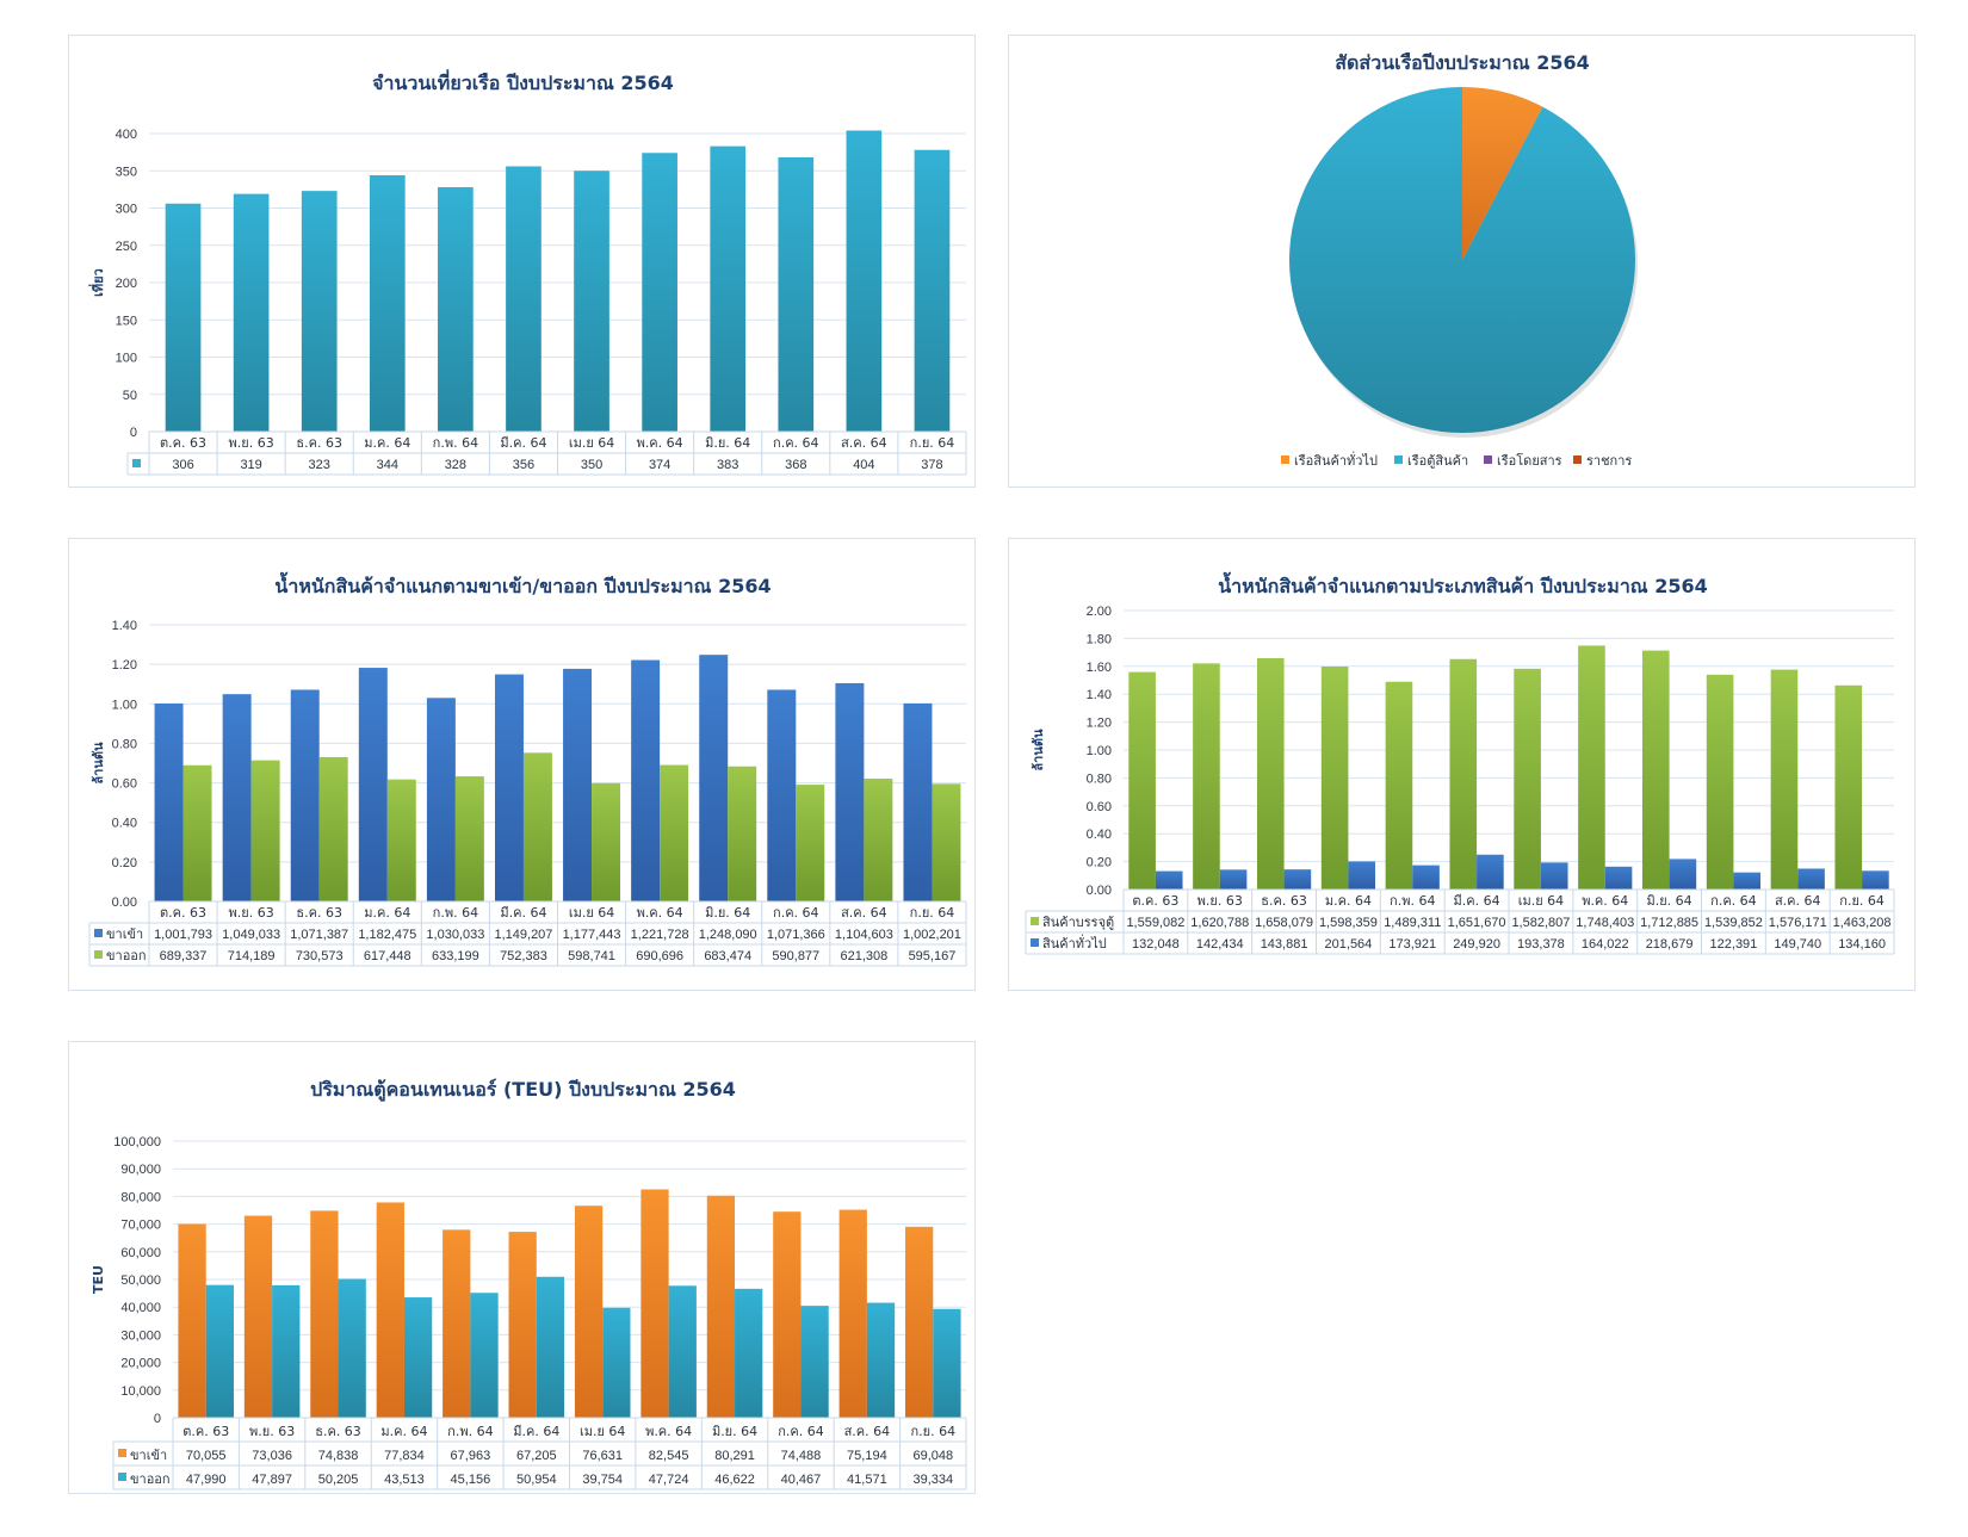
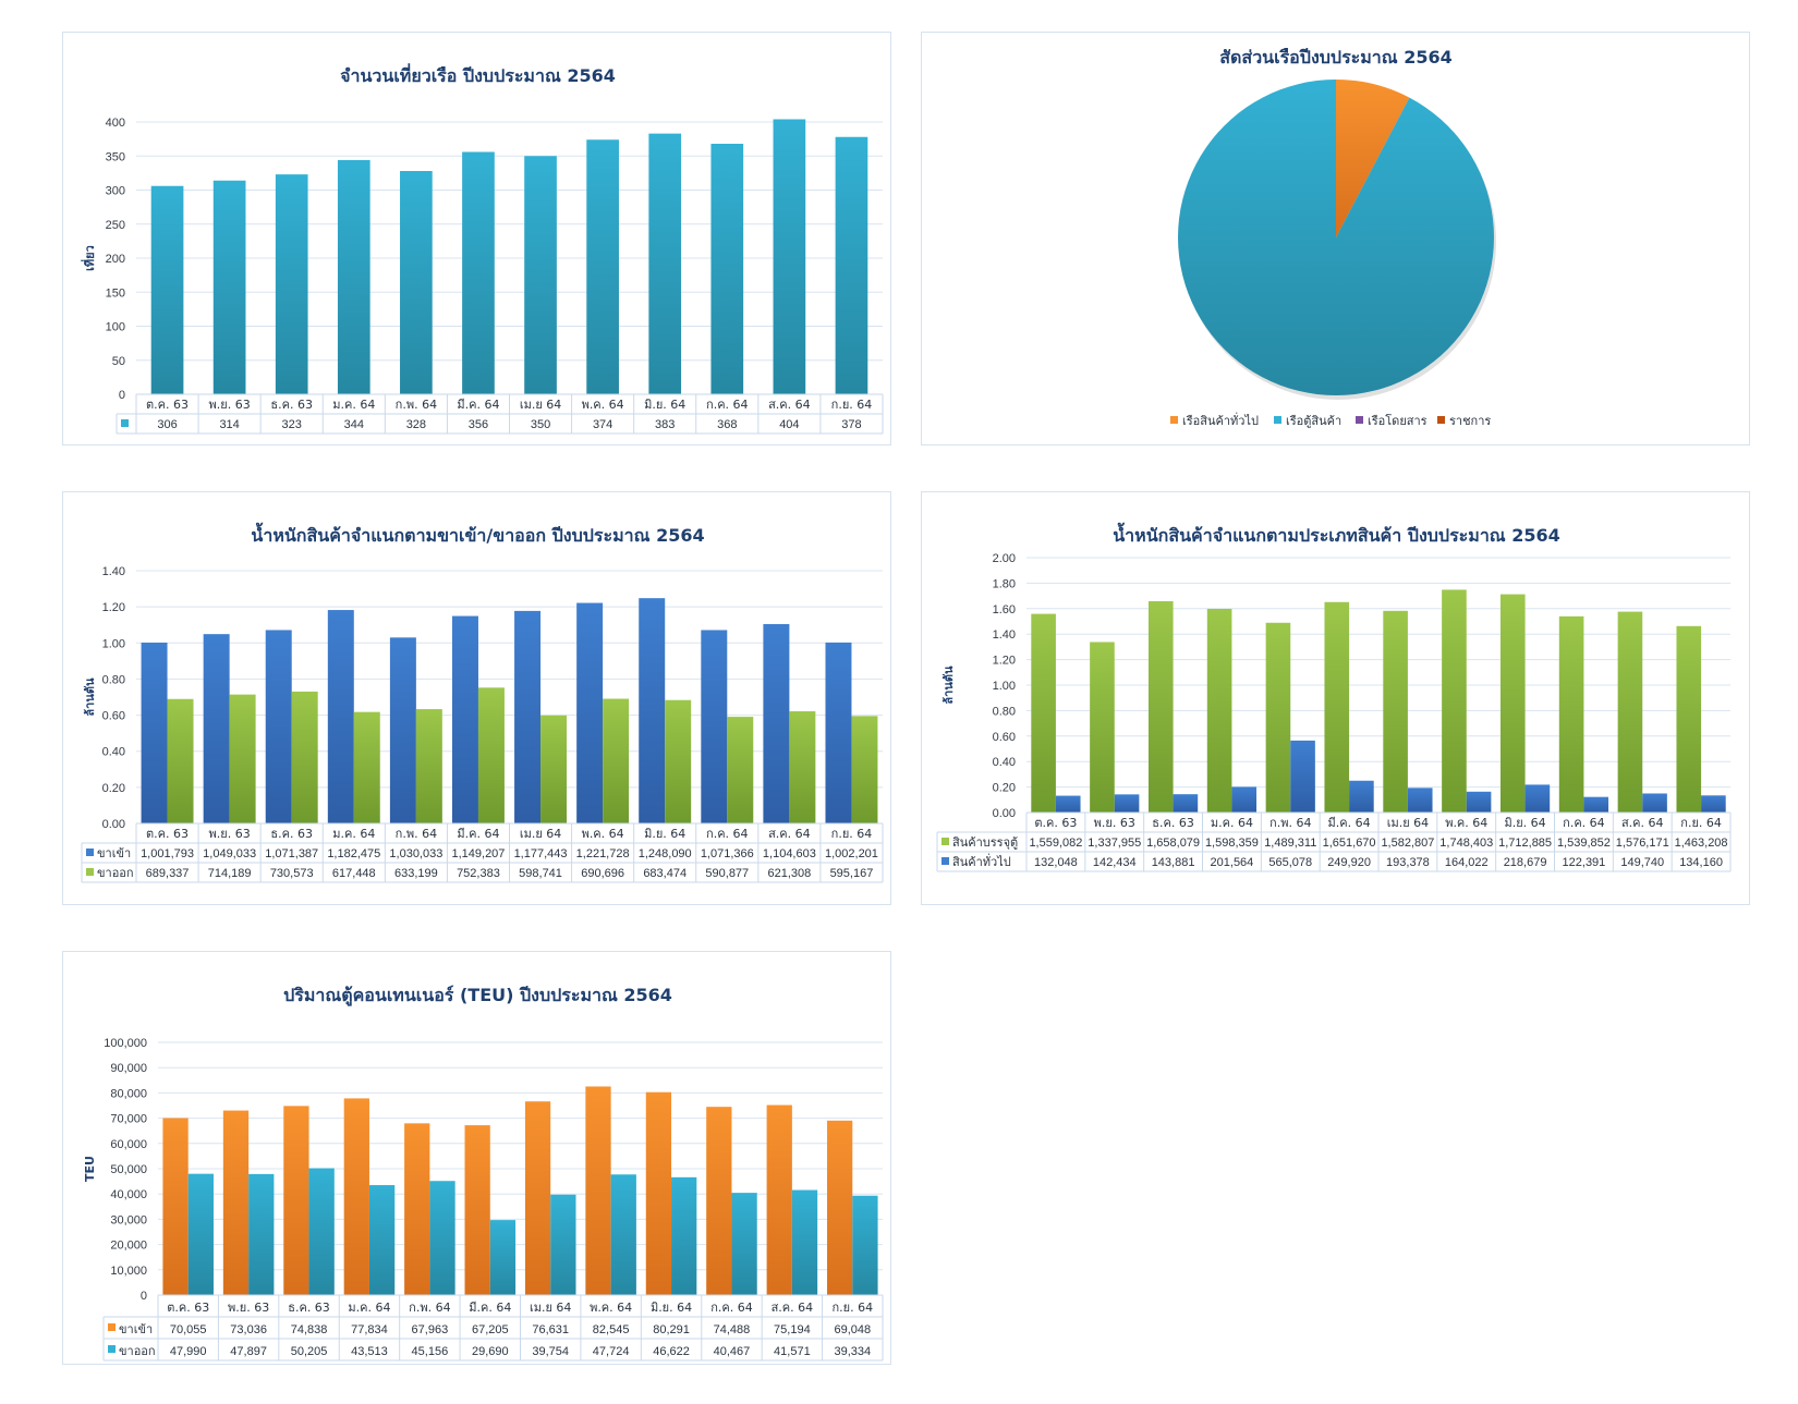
จำนวนเที่ยวเรือ ปีงบประมาณ 2564/พ.ย. 63: 319 -> 314
น้ำหนักสินค้าจำแนกตามประเภทสินค้า ปีงบประมาณ 2564/สินค้าบรรจุตู้/พ.ย. 63: 1,620,788 -> 1,337,955
น้ำหนักสินค้าจำแนกตามประเภทสินค้า ปีงบประมาณ 2564/สินค้าทั่วไป/ก.พ. 64: 173,921 -> 565,078
ปริมาณตู้คอนเทนเนอร์ (TEU) ปีงบประมาณ 2564/ขาออก/มี.ค. 64: 50,954 -> 29,690
